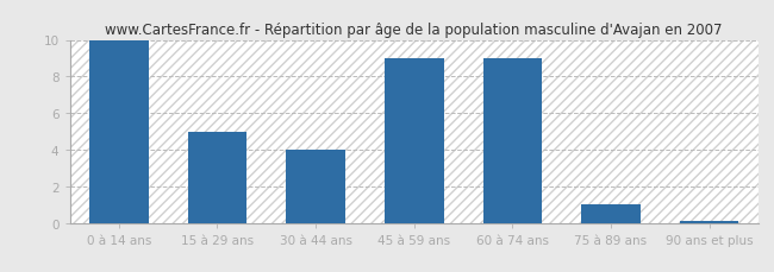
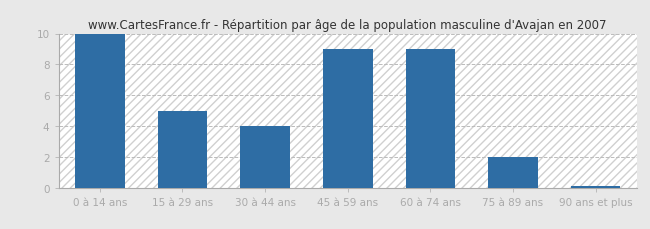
75 à 89 ans: 1.0 -> 2.0
